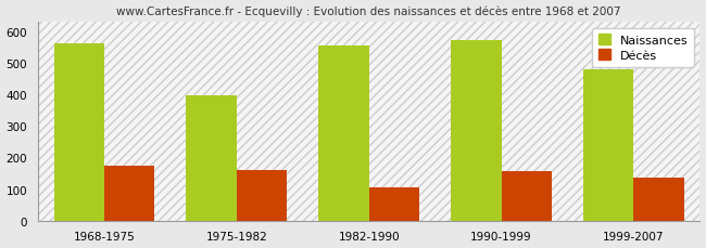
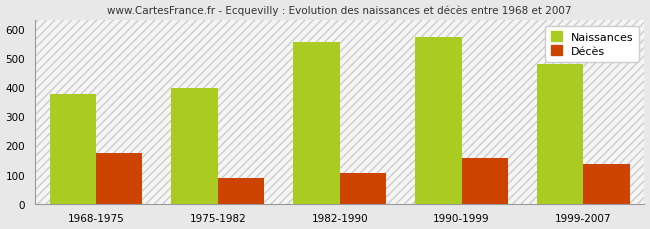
Naissances/1968-1975: 560 -> 375
Décès/1975-1982: 160 -> 88
